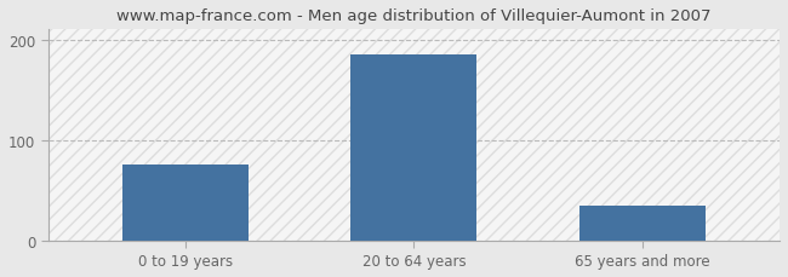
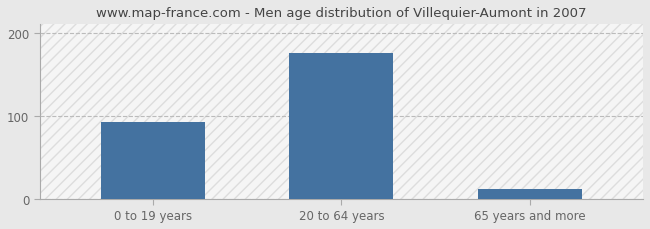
0 to 19 years: 75 -> 92
20 to 64 years: 185 -> 176
65 years and more: 35 -> 12
